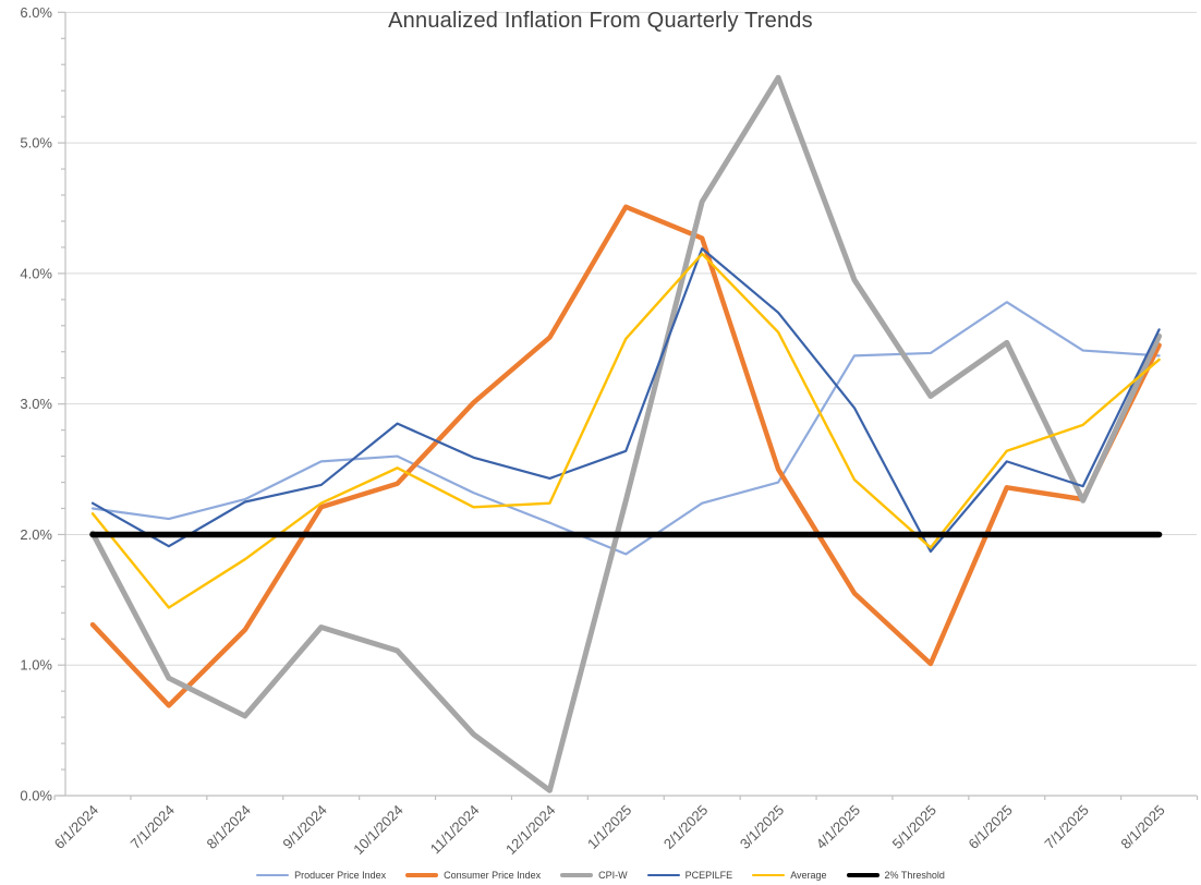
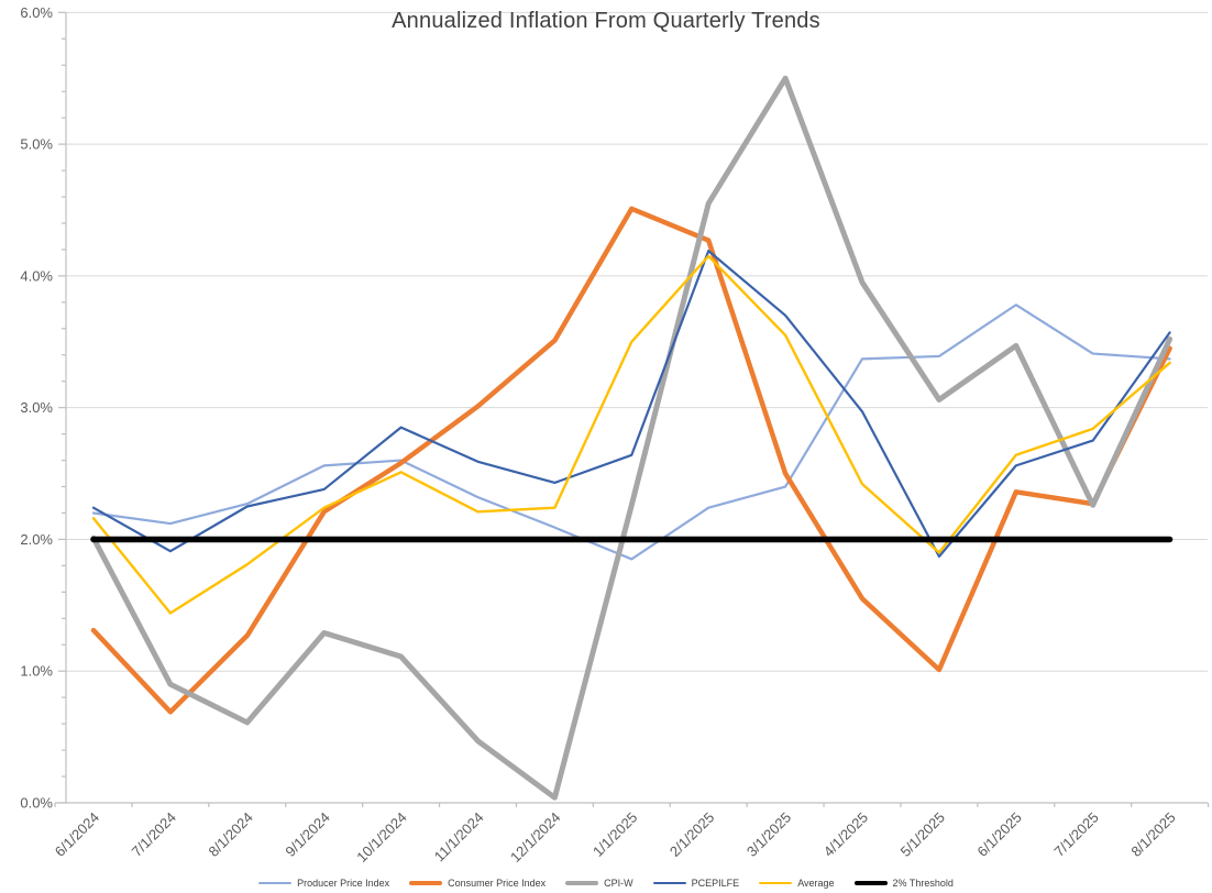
Consumer Price Index/10/1/2024: 2.39% -> 2.58%
PCEPILFE/7/1/2025: 2.37% -> 2.75%
